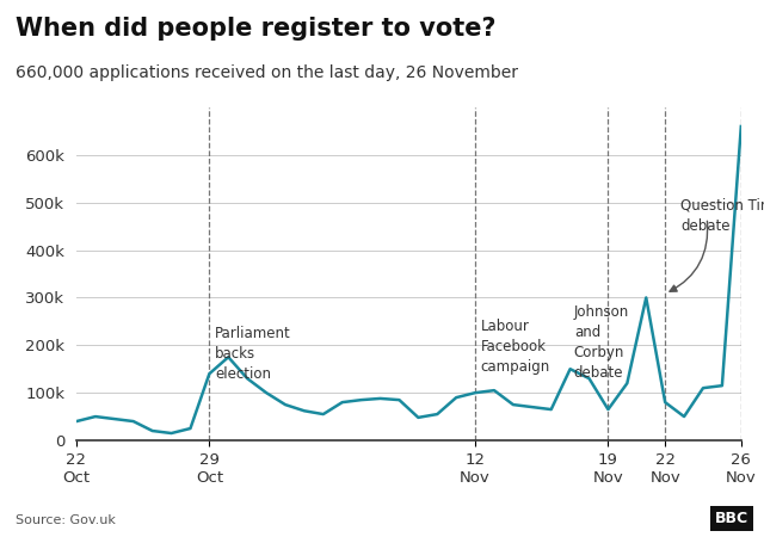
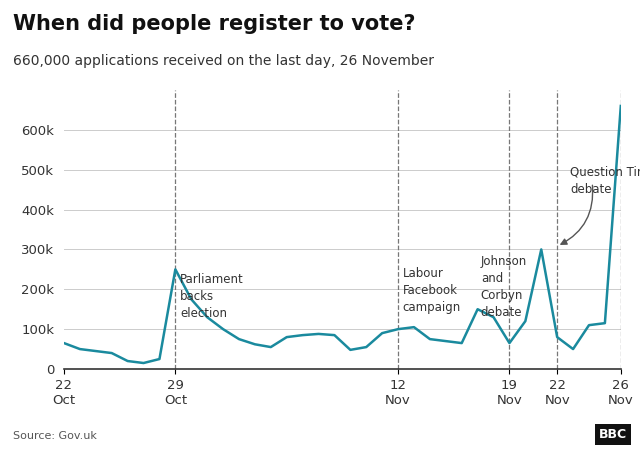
22 Oct: 40k -> 65k
29 Oct: 140k -> 250k
